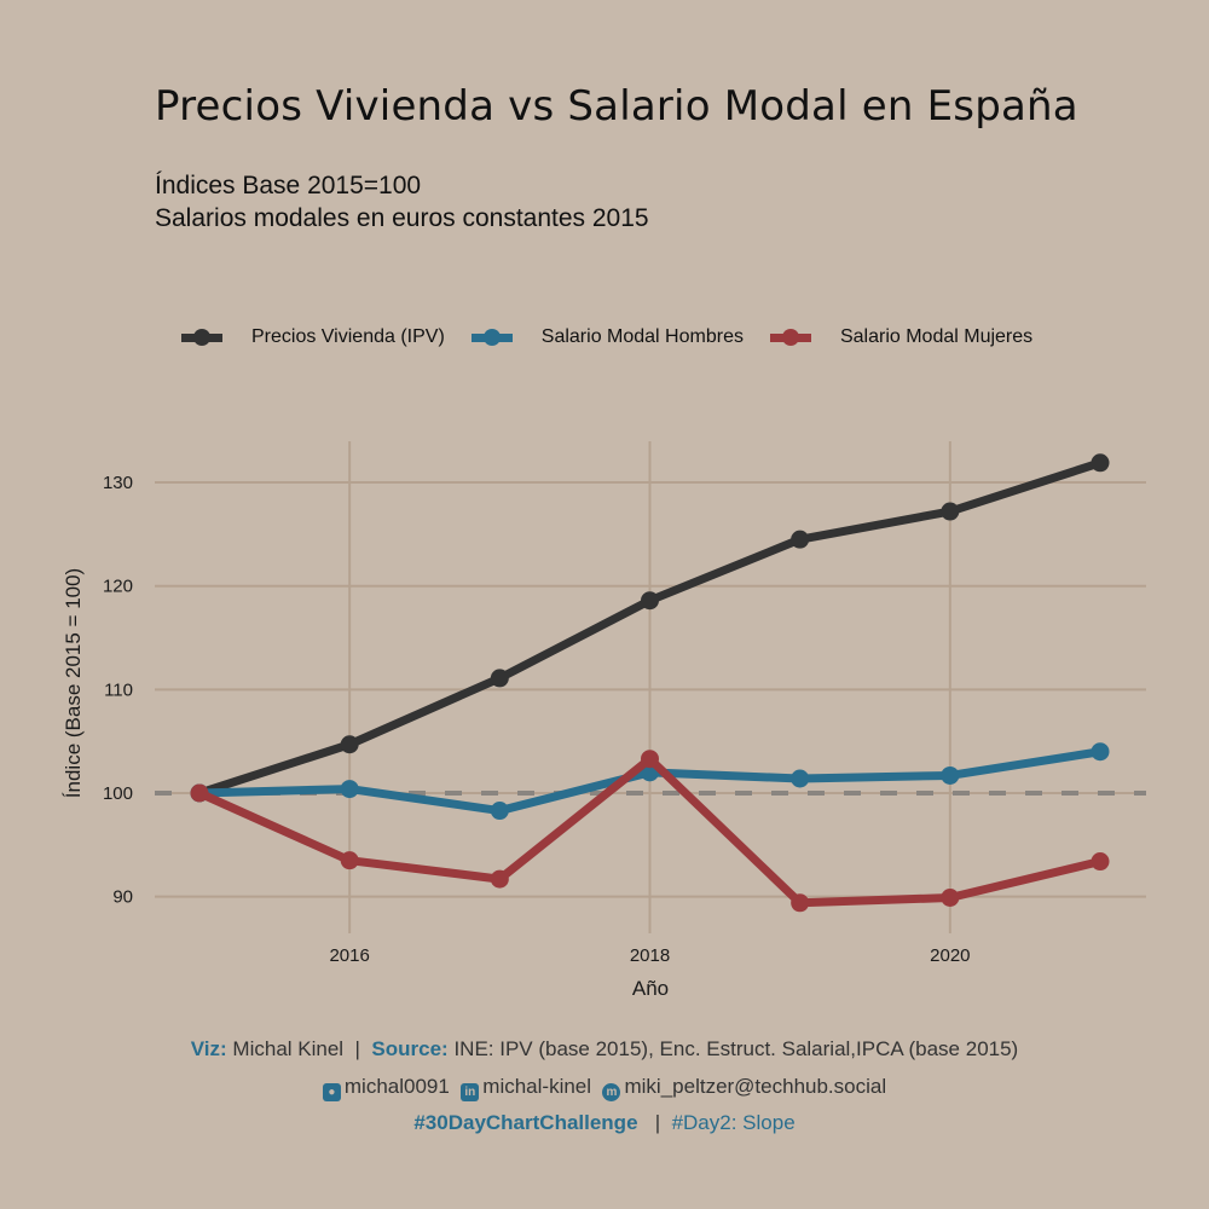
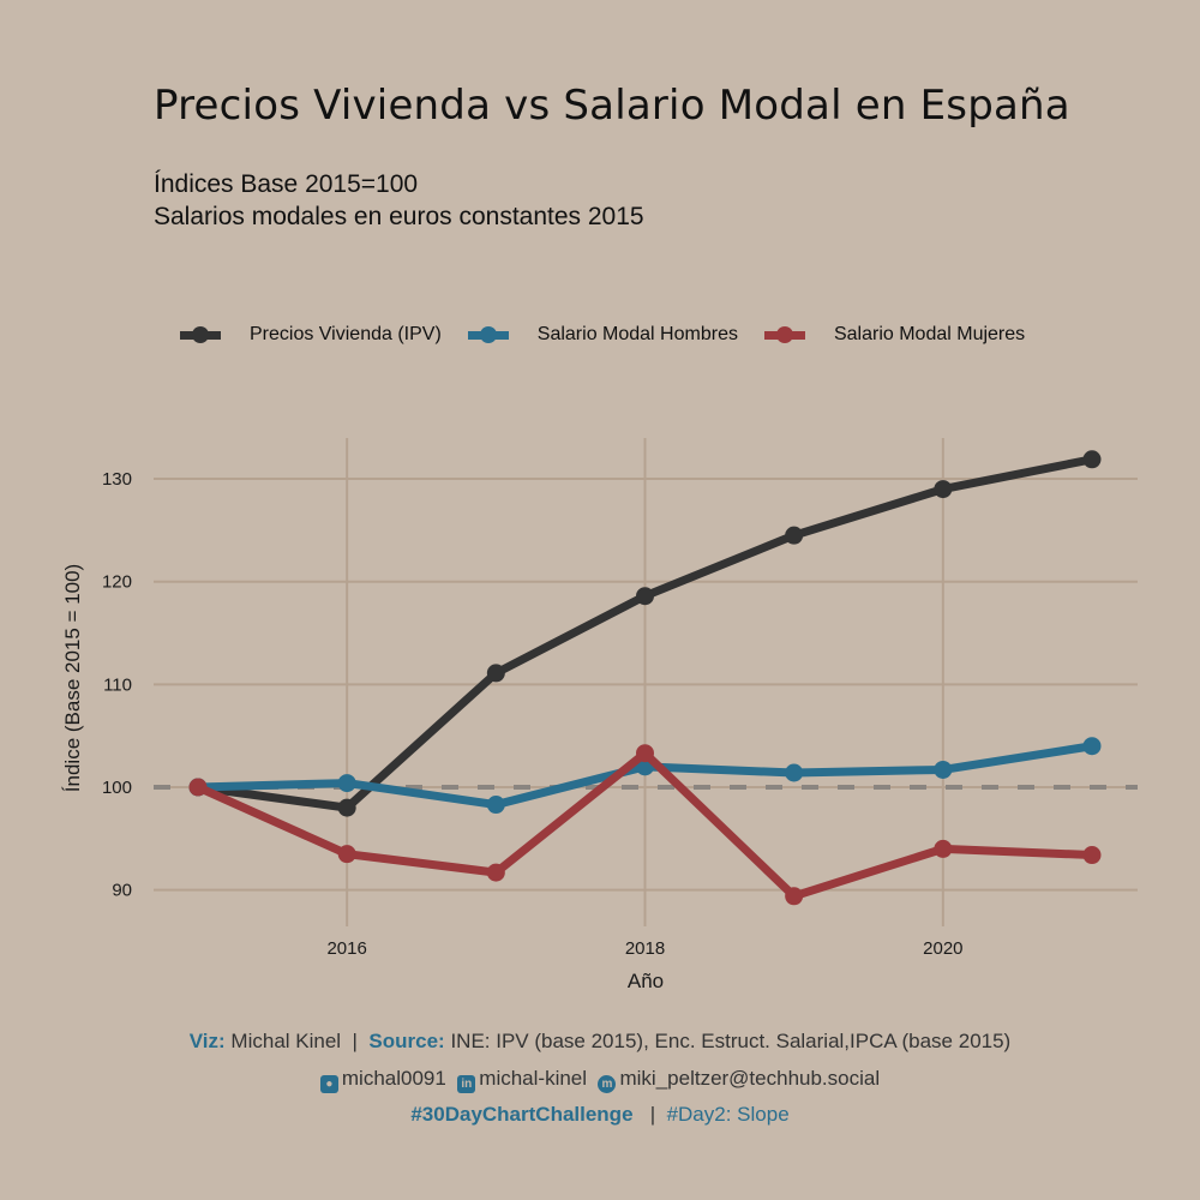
Precios Vivienda (IPV)/2016: 105 -> 98
Precios Vivienda (IPV)/2020: 127 -> 129
Salario Modal Mujeres/2020: 90 -> 94
